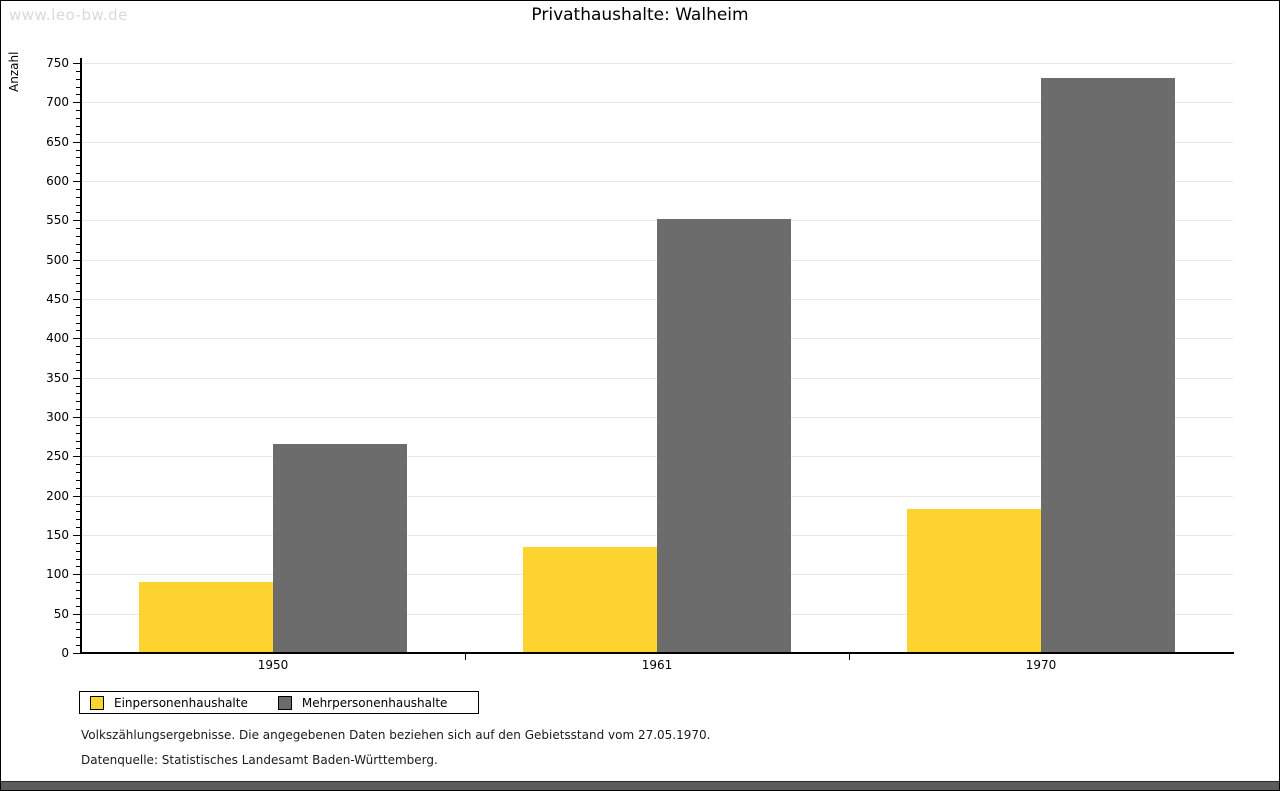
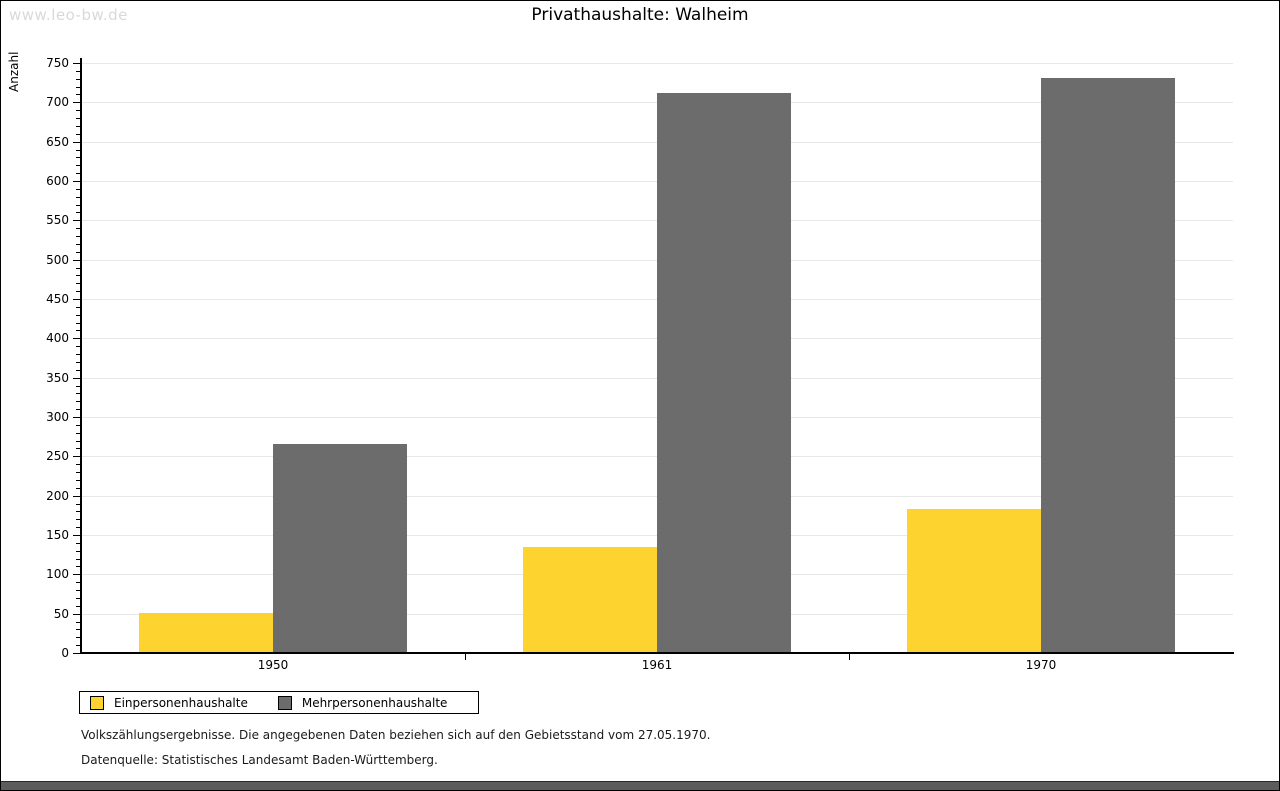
Einpersonenhaushalte/1950: 90 -> 50
Mehrpersonenhaushalte/1961: 550 -> 710
